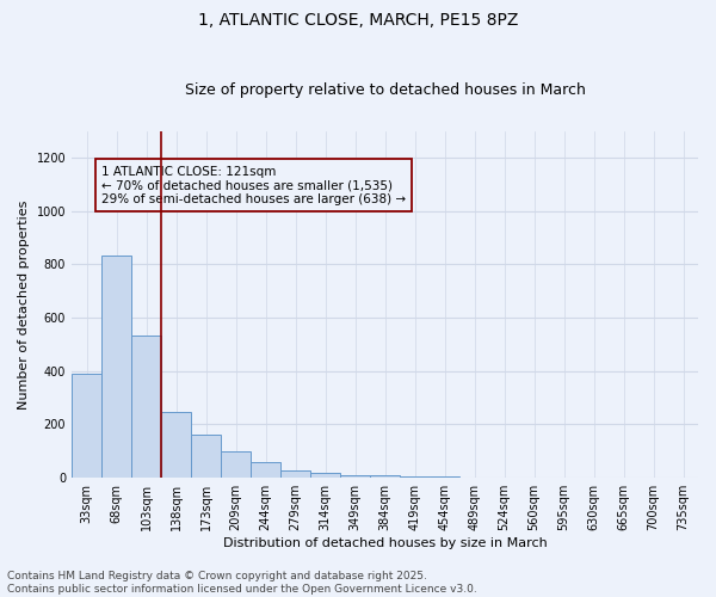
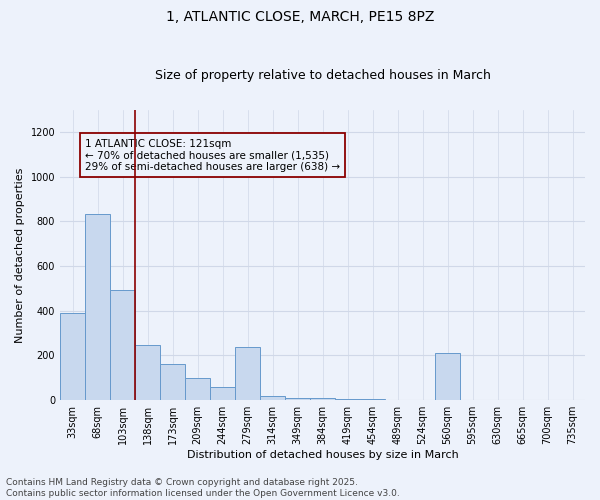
103sqm: 535 -> 495
279sqm: 30 -> 240
560sqm: 2 -> 210
